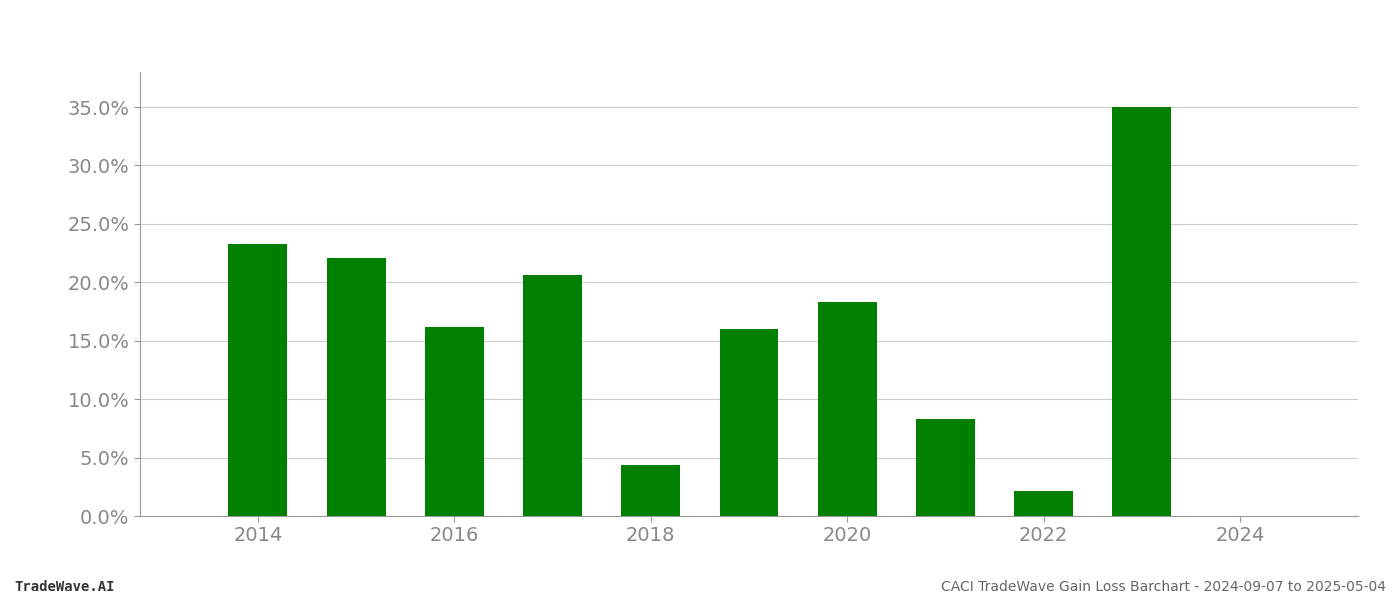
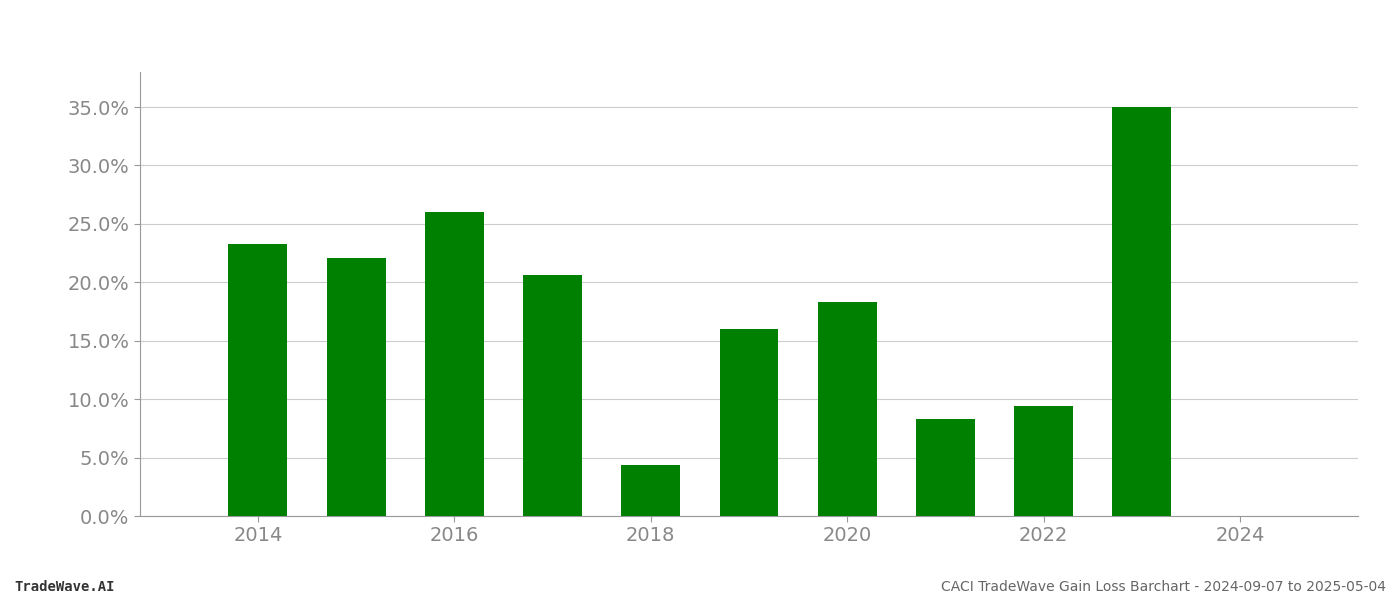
2016: 16.2% -> 26.0%
2022: 2.1% -> 9.4%
